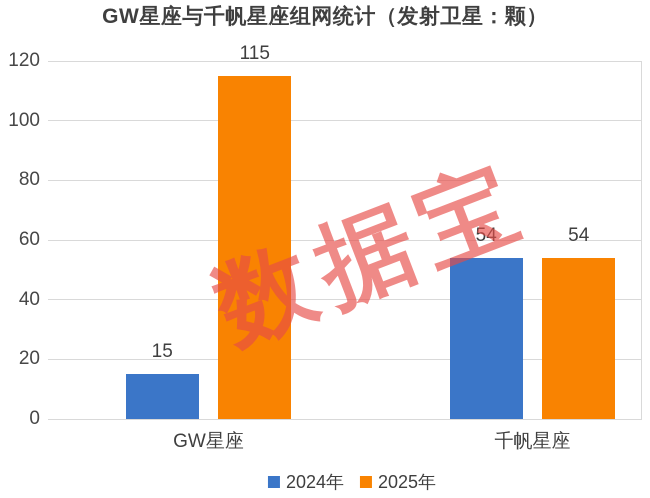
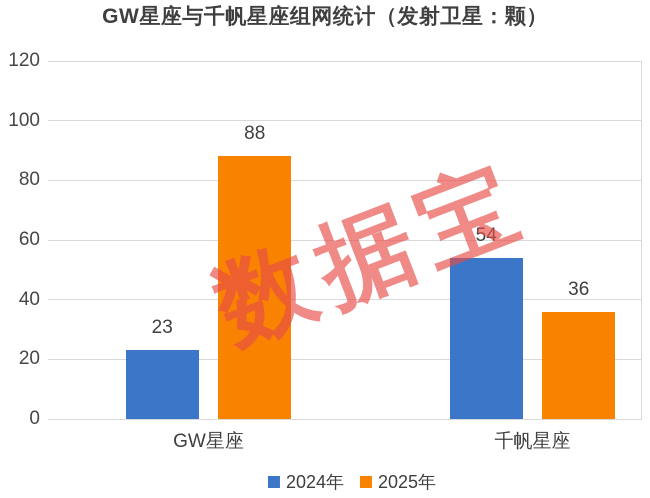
2024年/GW星座: 15 -> 23
2025年/GW星座: 115 -> 88
2025年/千帆星座: 54 -> 36
